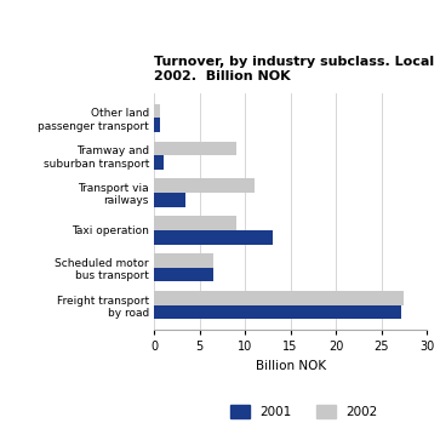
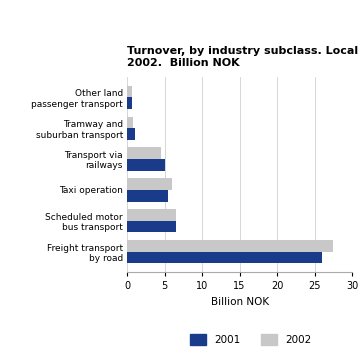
2002/Tramway and suburban transport: 9.0 -> 0.8
2002/Transport via railways: 11.0 -> 4.5
2001/Transport via railways: 3.4 -> 5.0
2002/Taxi operation: 9.0 -> 6.0
2001/Taxi operation: 13.0 -> 5.5
2001/Freight transport by road: 27.2 -> 26.0
